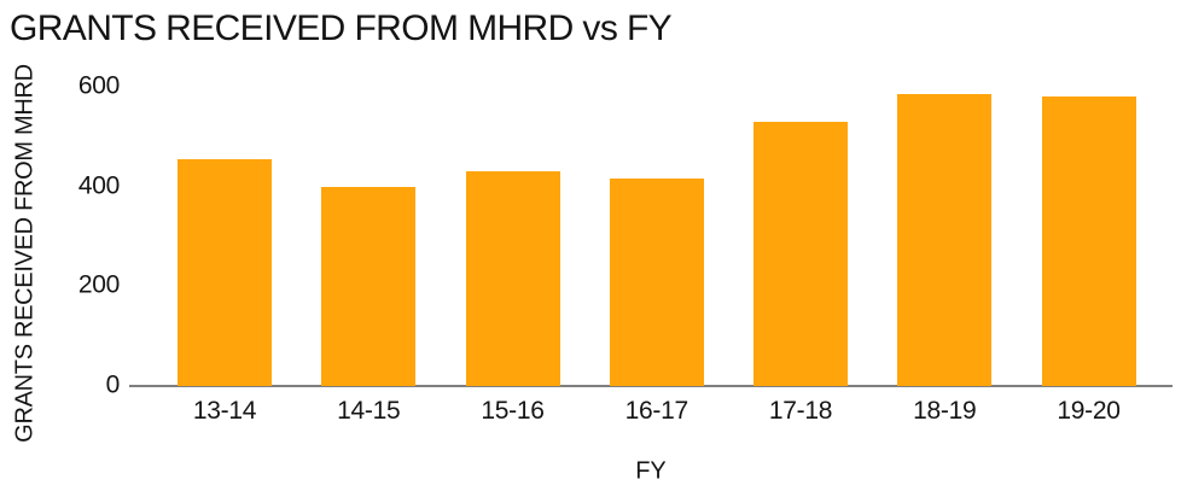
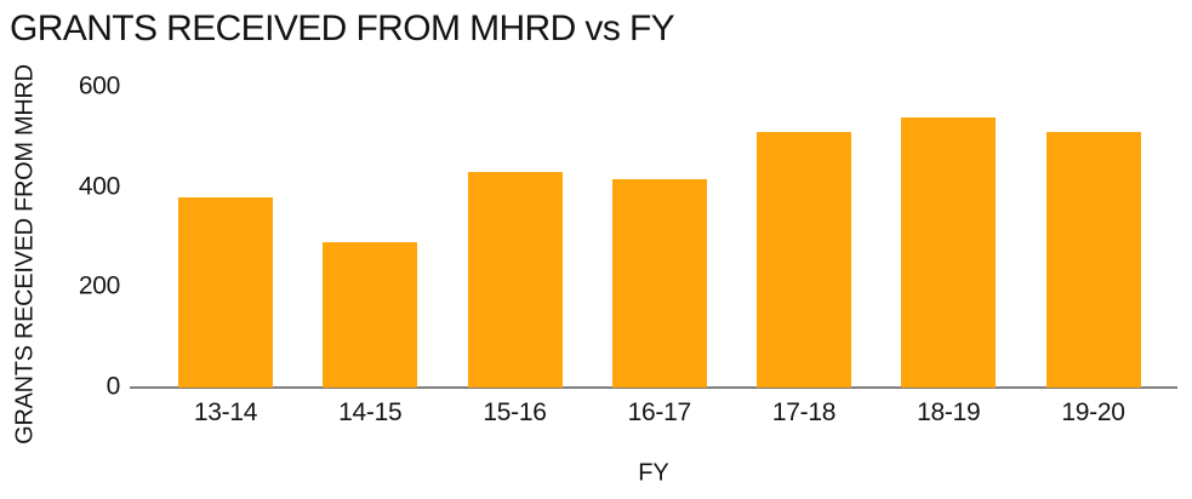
13-14: 460 -> 380
14-15: 400 -> 290
17-18: 530 -> 510
18-19: 580 -> 540
19-20: 580 -> 510
